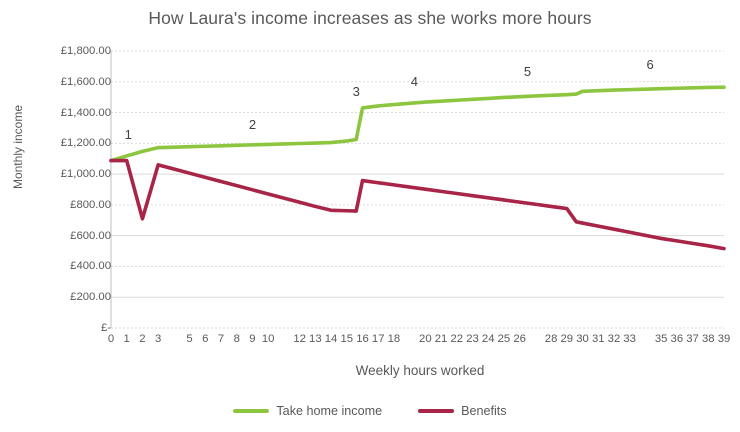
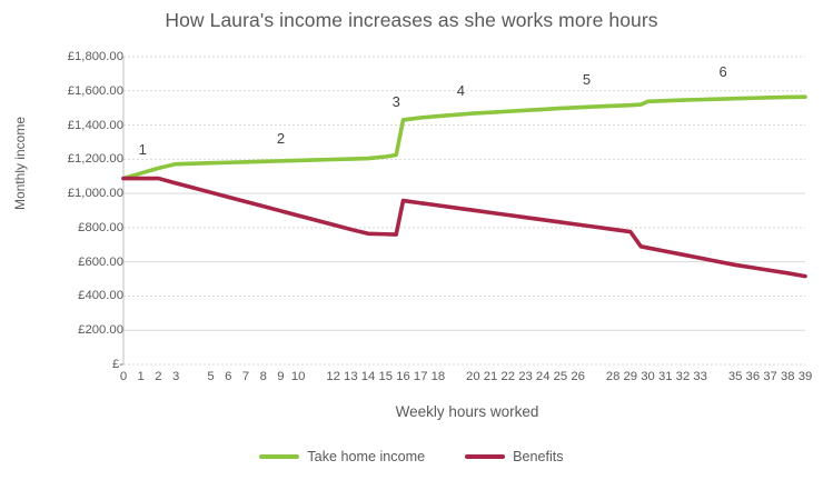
Benefits/2: £710 -> £1090
